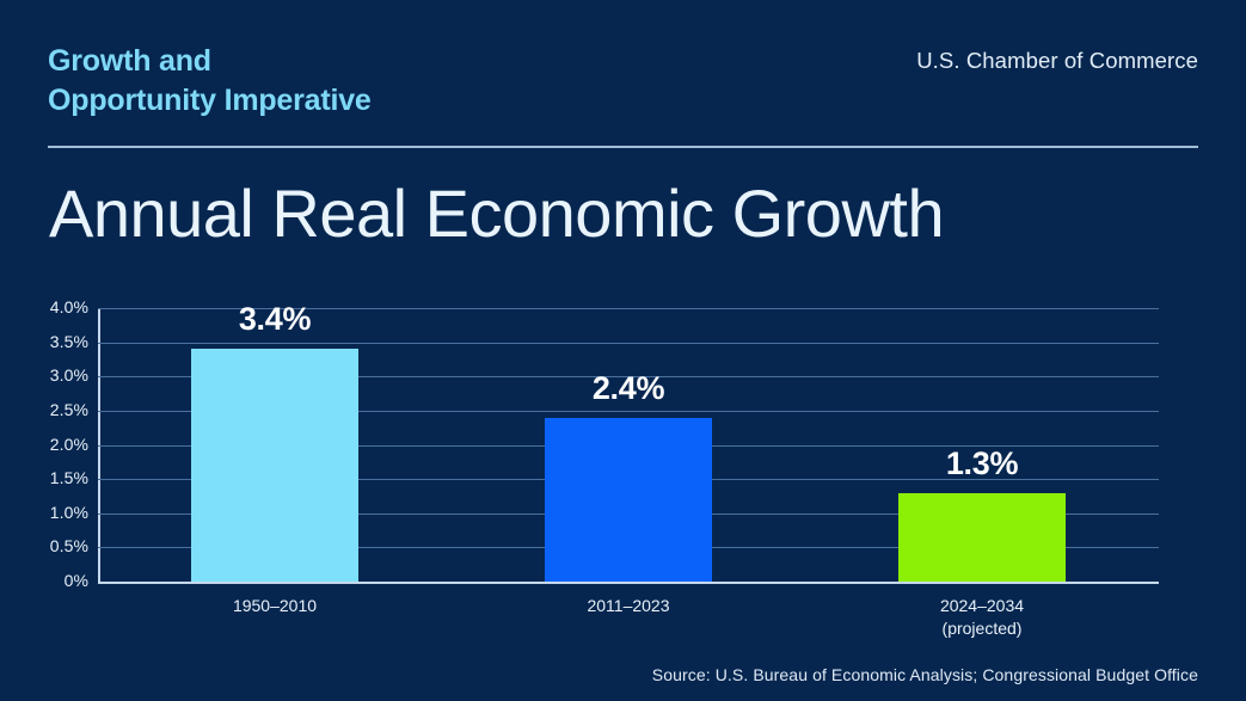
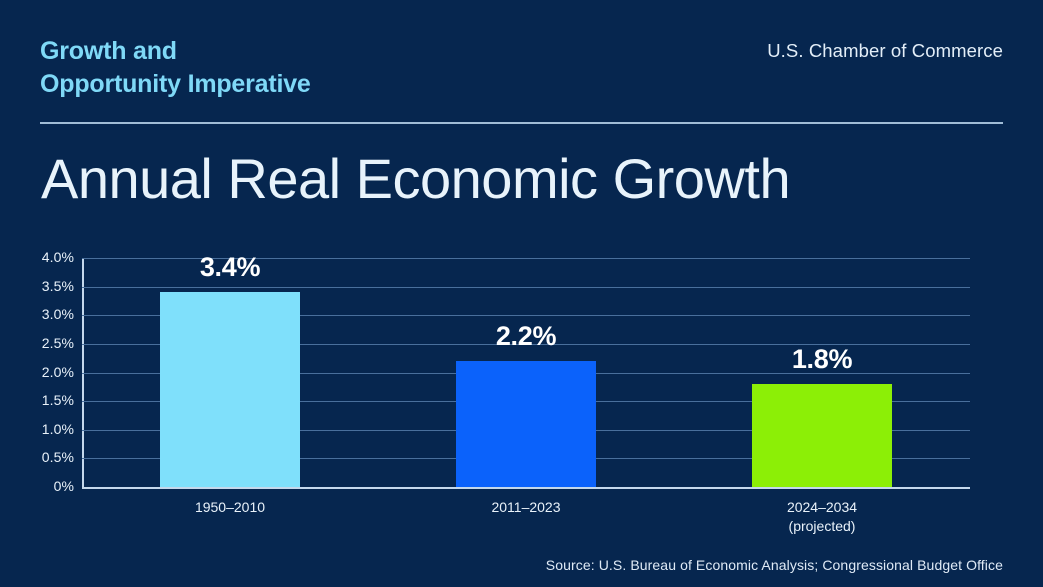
2011–2023: 2.4% -> 2.2%
2024–2034 (projected): 1.3% -> 1.8%
